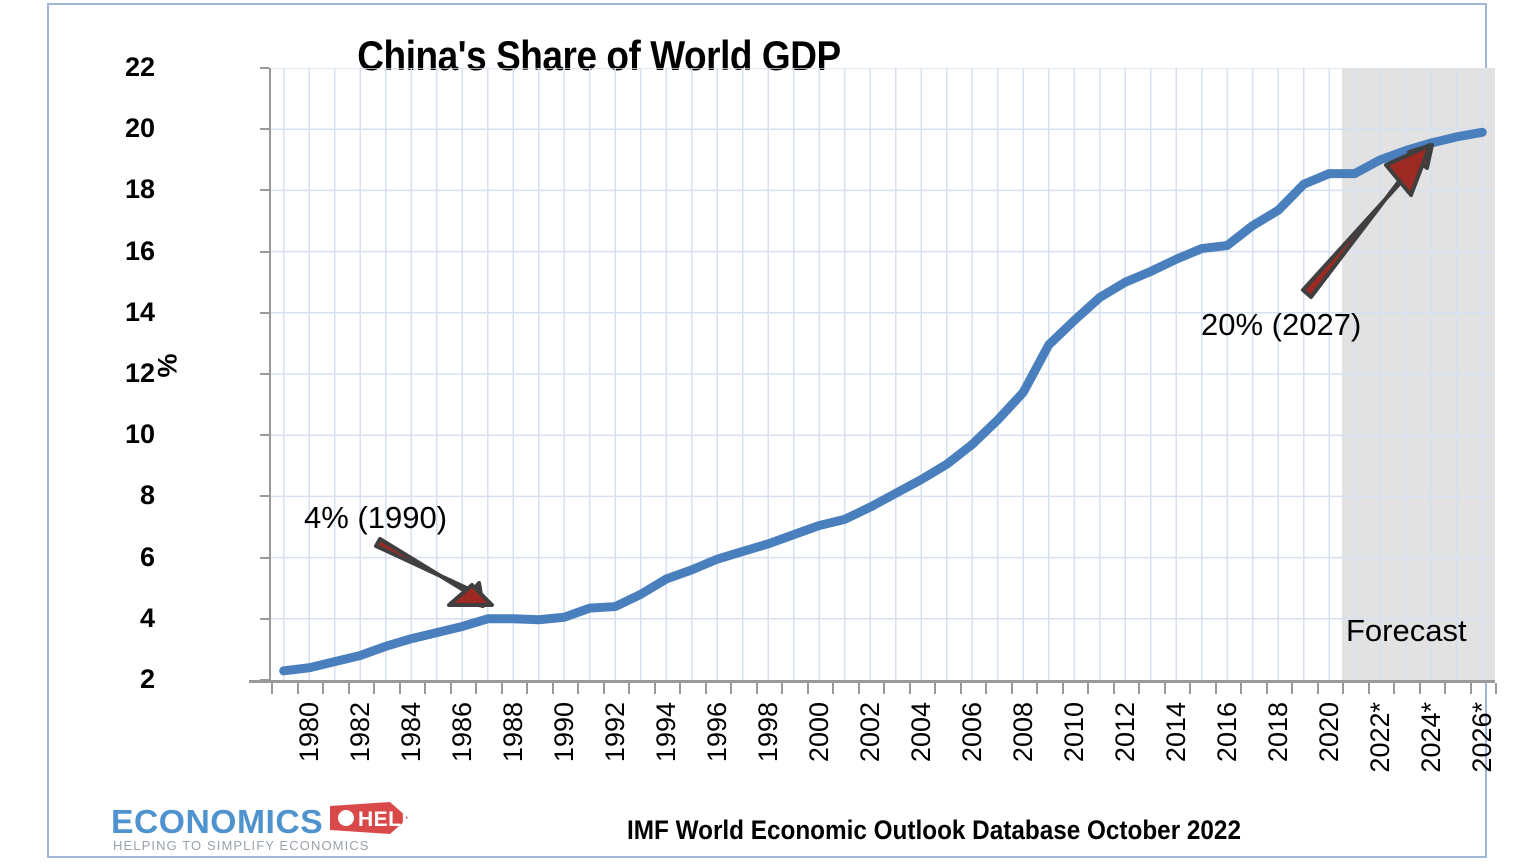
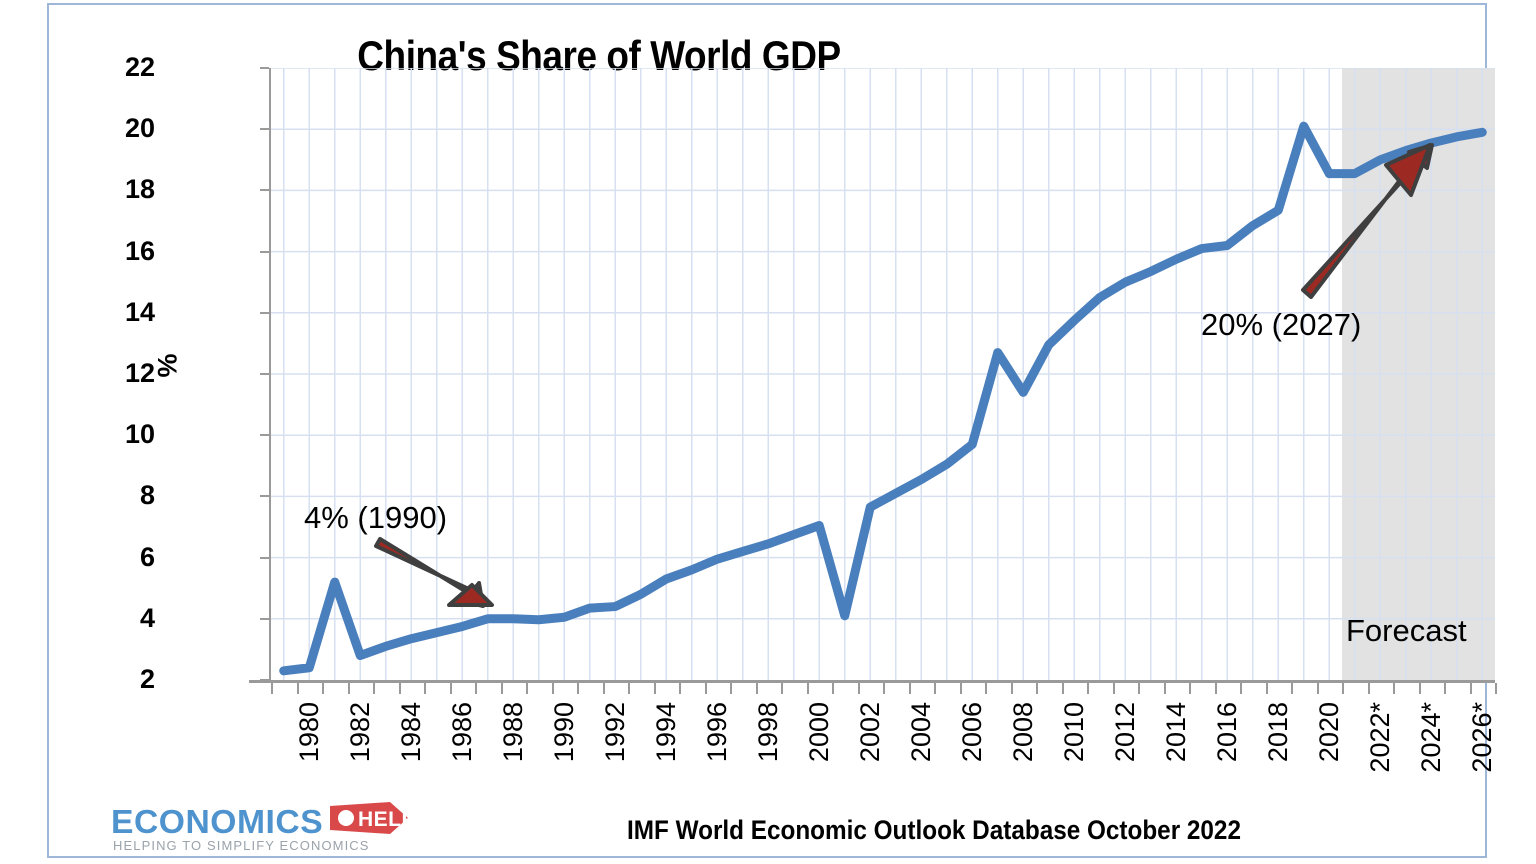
1982: 2.6 -> 5.2
2002: 7.2 -> 4.1
2008: 10.5 -> 12.7
2020: 18.2 -> 20.1
